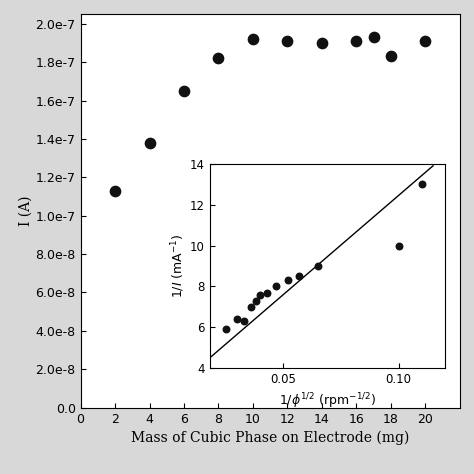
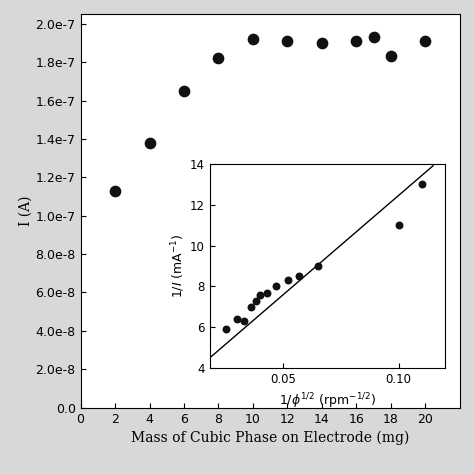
0.10: 10.0 -> 11.0
